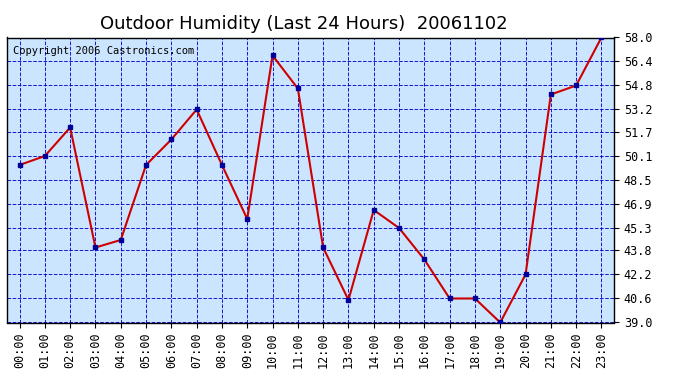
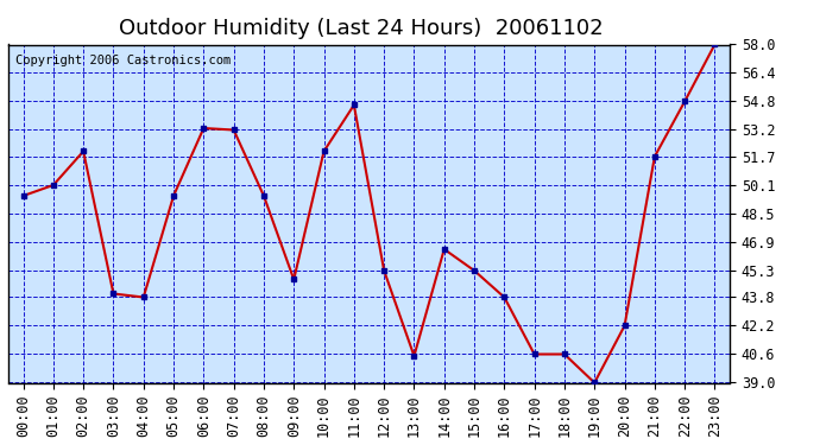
04:00: 44.5 -> 43.8
06:00: 51.2 -> 53.3
09:00: 45.9 -> 44.8
10:00: 56.8 -> 52.0
12:00: 44.0 -> 45.3
16:00: 43.2 -> 43.8
21:00: 54.2 -> 51.7
